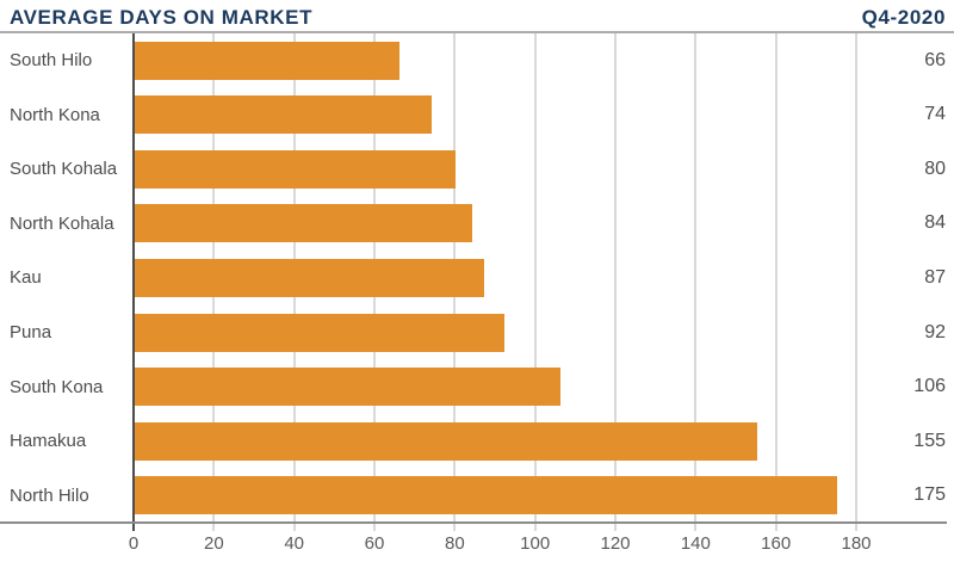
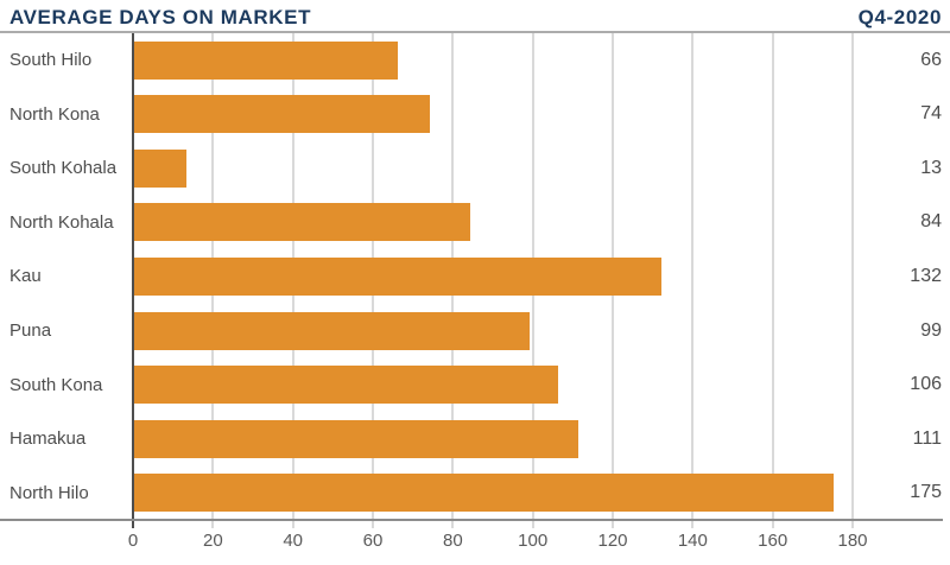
South Kohala: 80 -> 13
Kau: 87 -> 132
Puna: 92 -> 99
Hamakua: 155 -> 111
